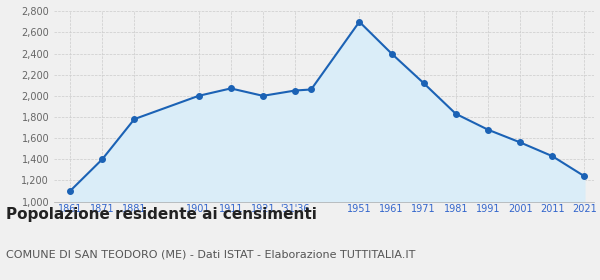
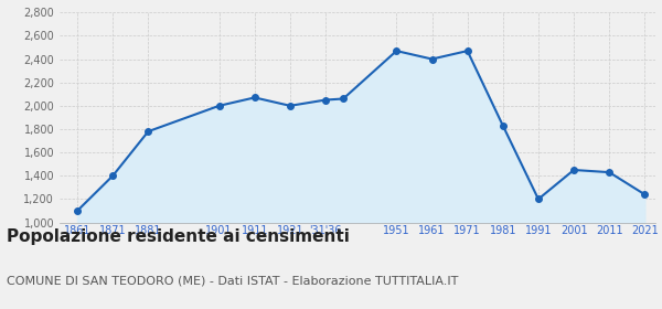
1951: 2,700 -> 2,470
1971: 2,120 -> 2,470
1991: 1,680 -> 1,200
2001: 1,560 -> 1,450
